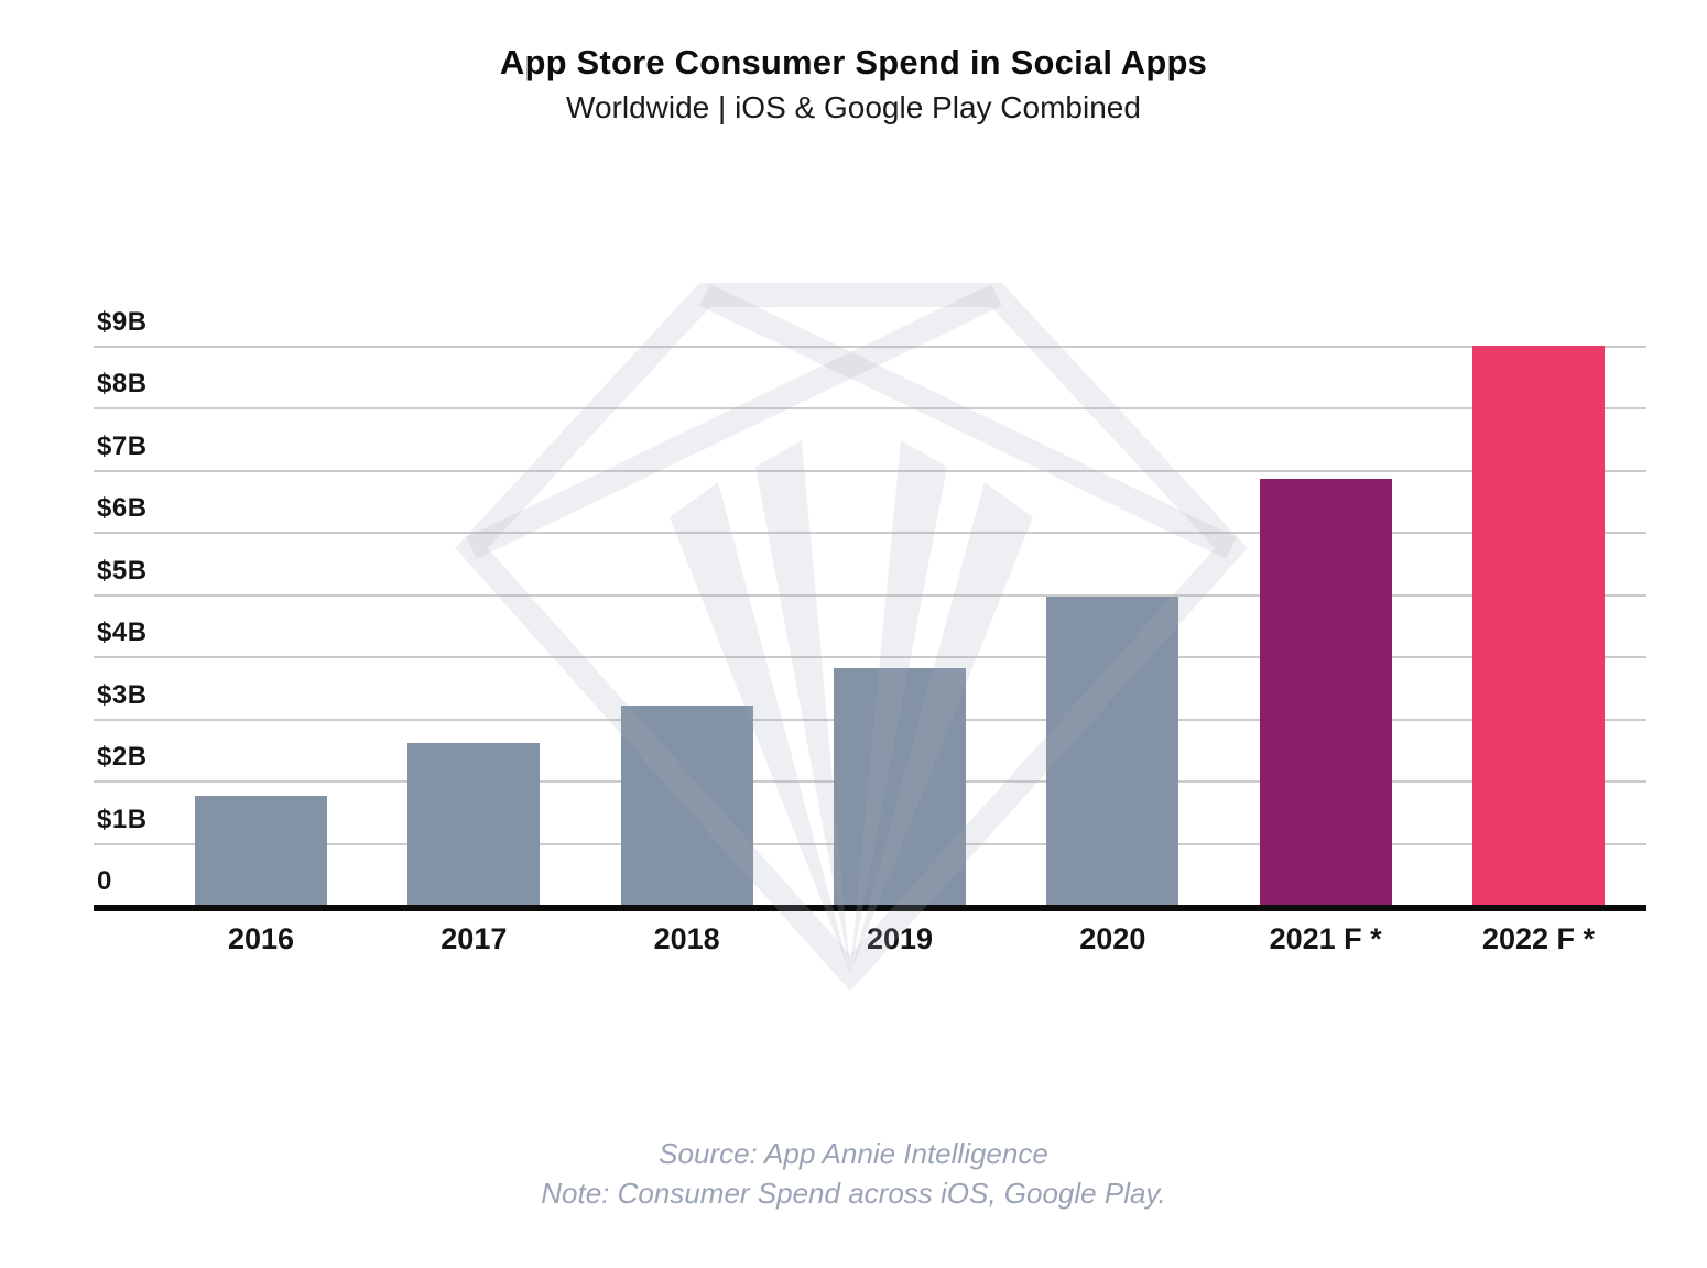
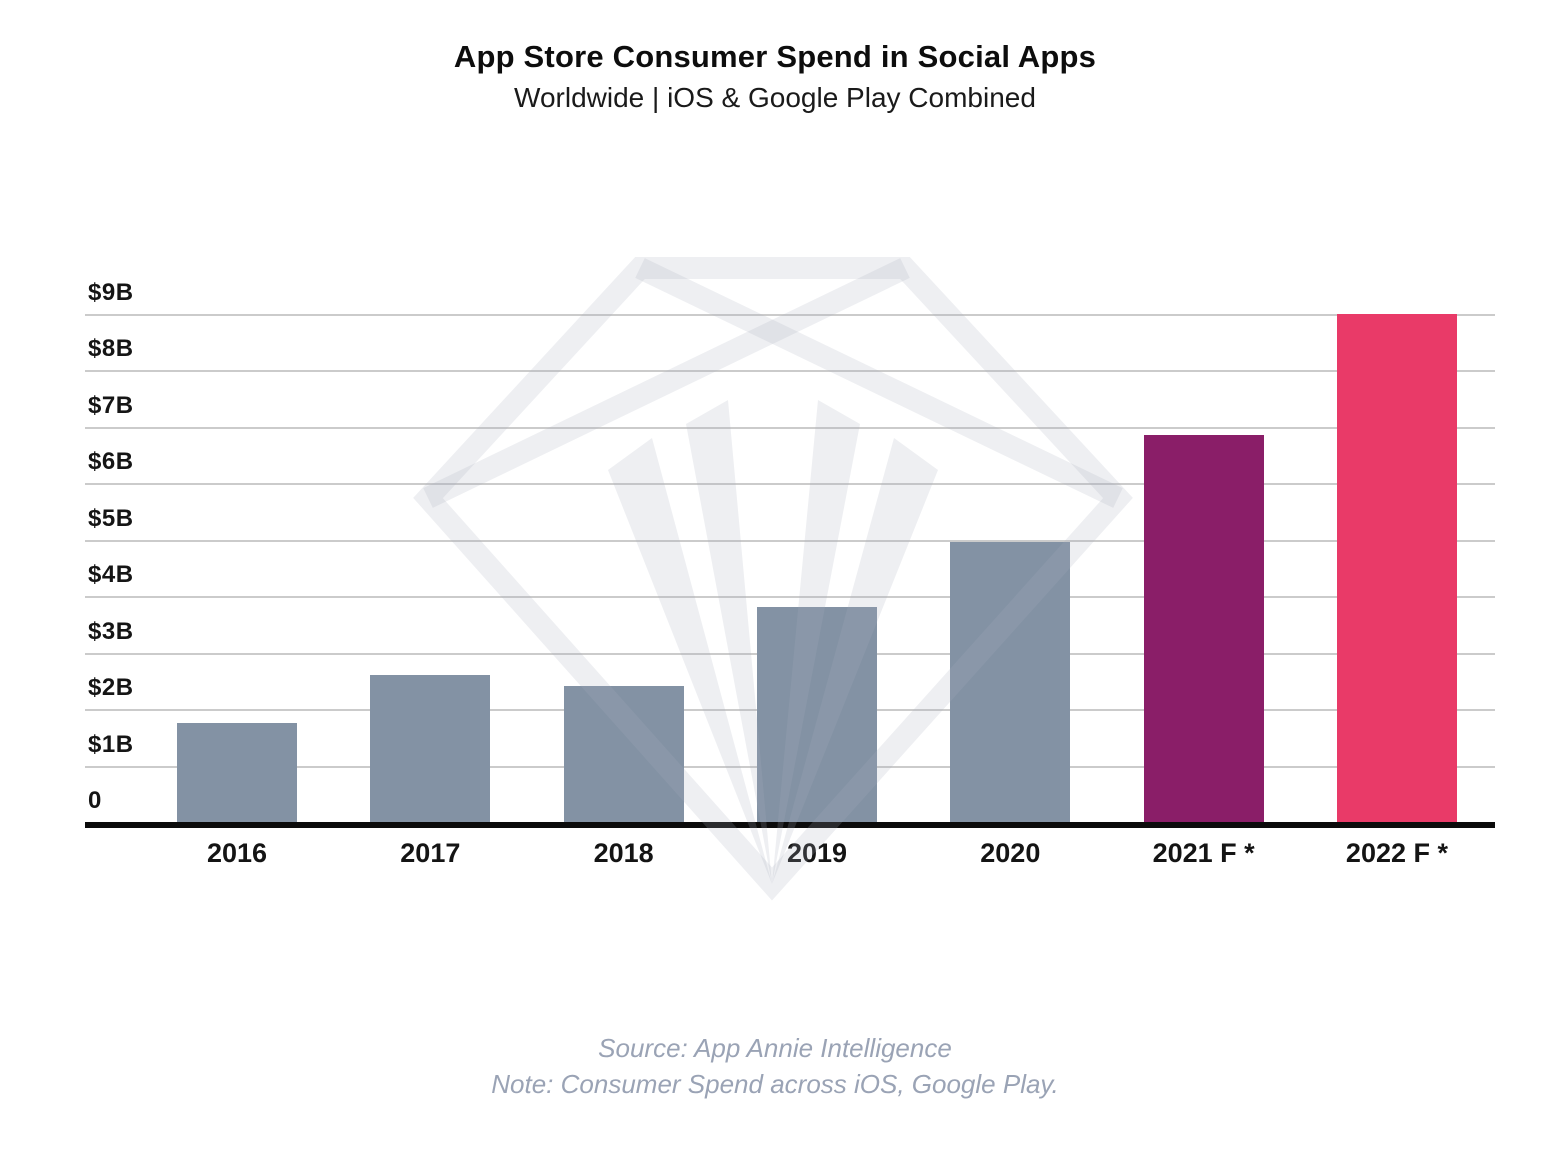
2018: $3.2B -> $2.4B
